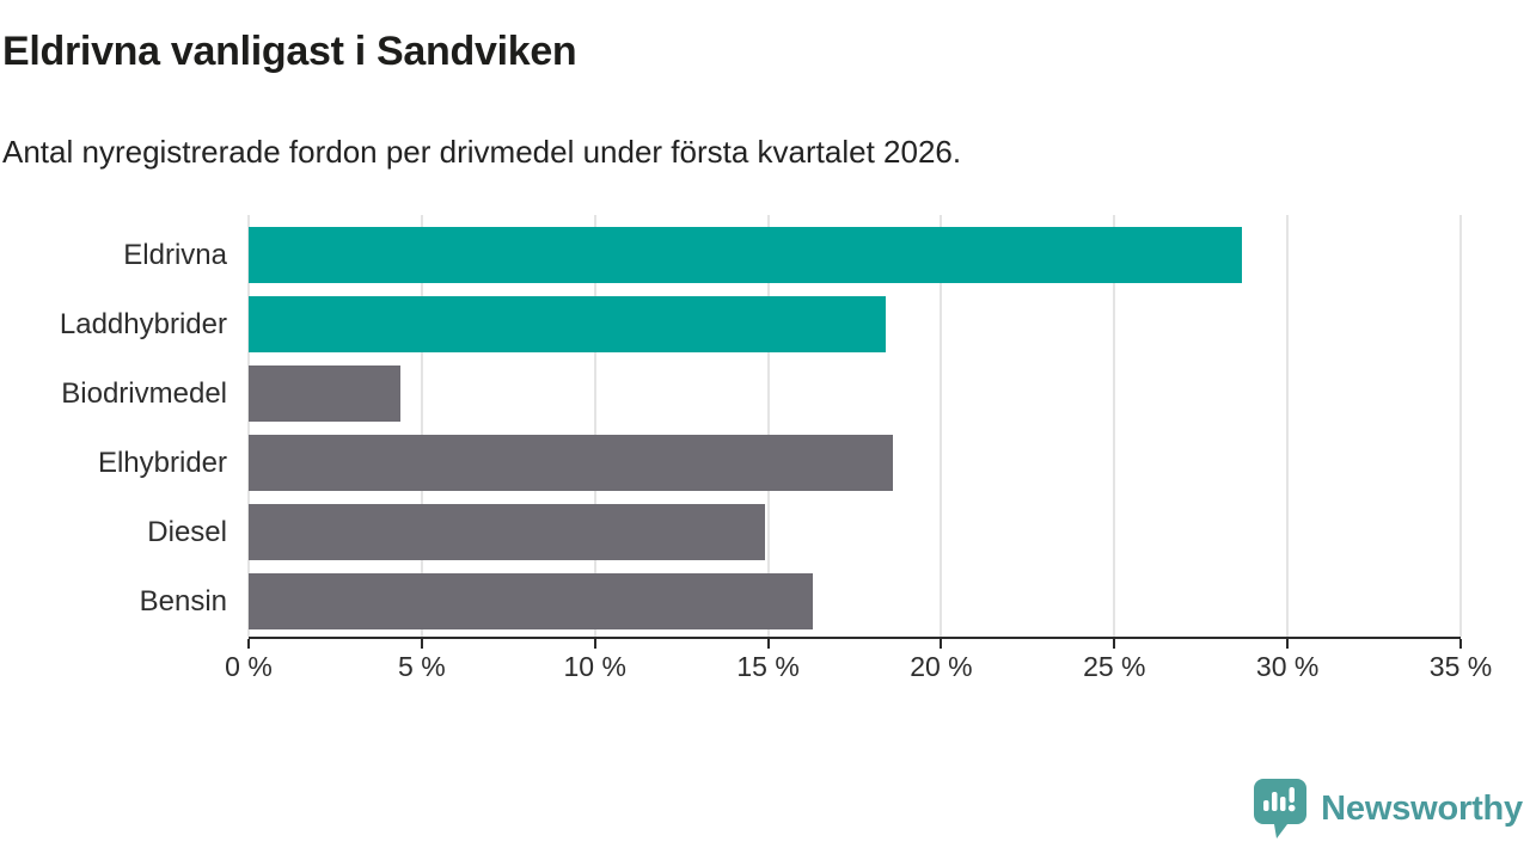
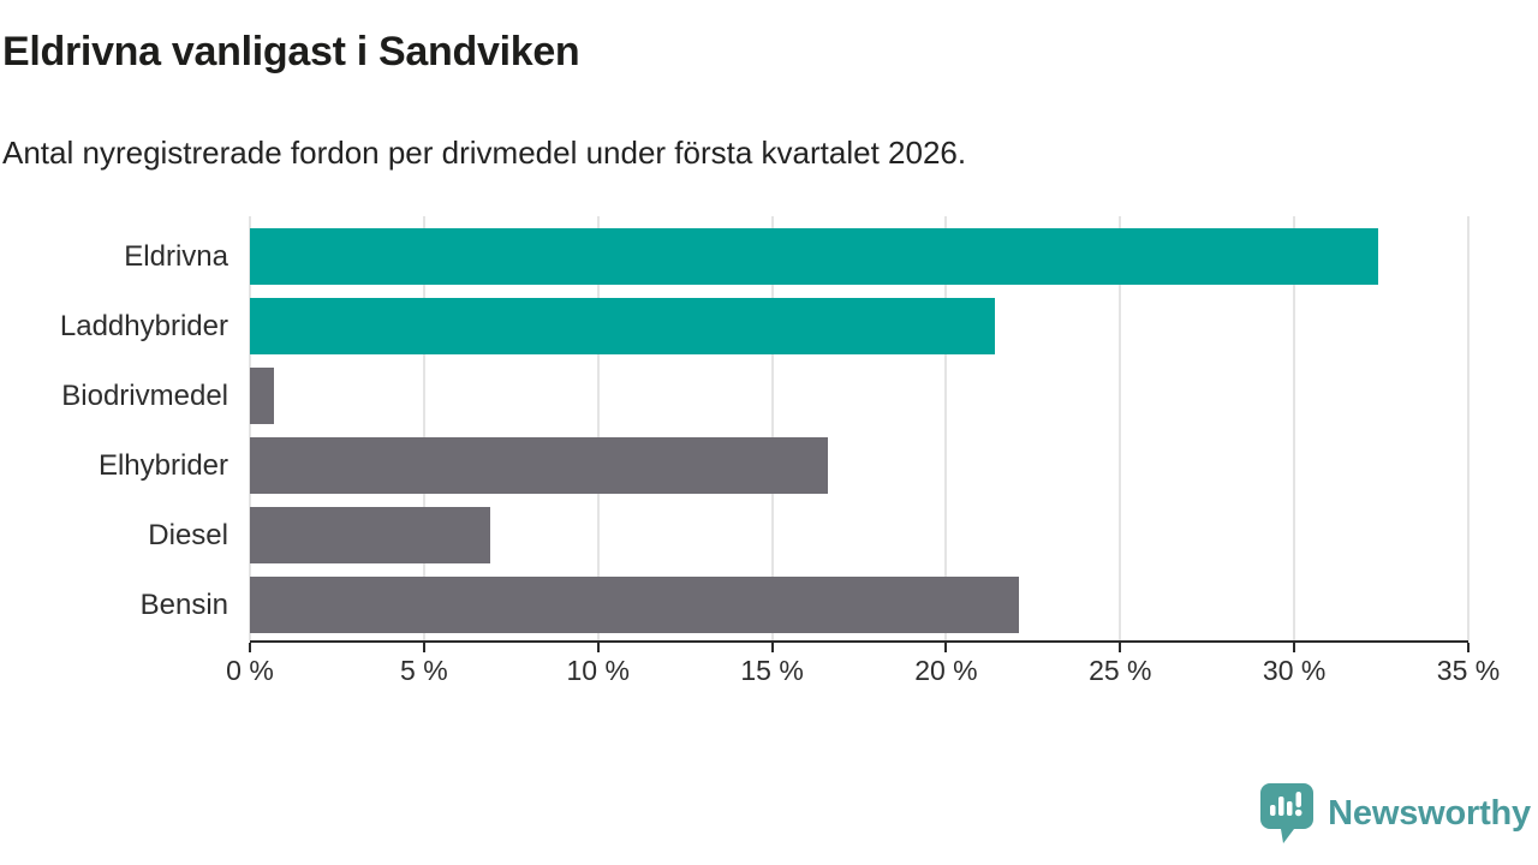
Eldrivna: 28.7% -> 32.4%
Laddhybrider: 18.4% -> 21.4%
Biodrivmedel: 4.4% -> 0.7%
Elhybrider: 18.6% -> 16.6%
Diesel: 14.9% -> 6.9%
Bensin: 16.3% -> 22.1%
